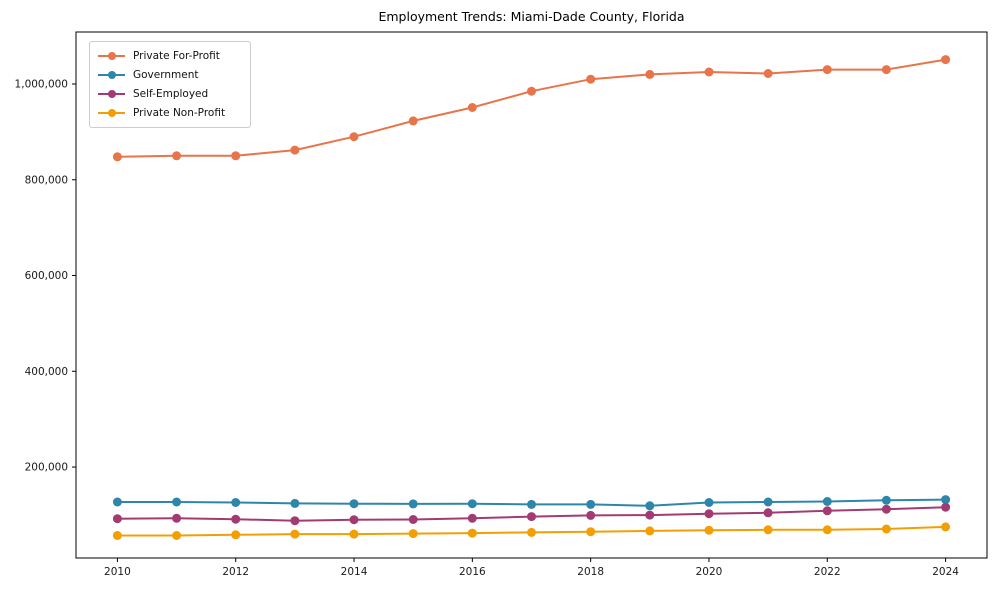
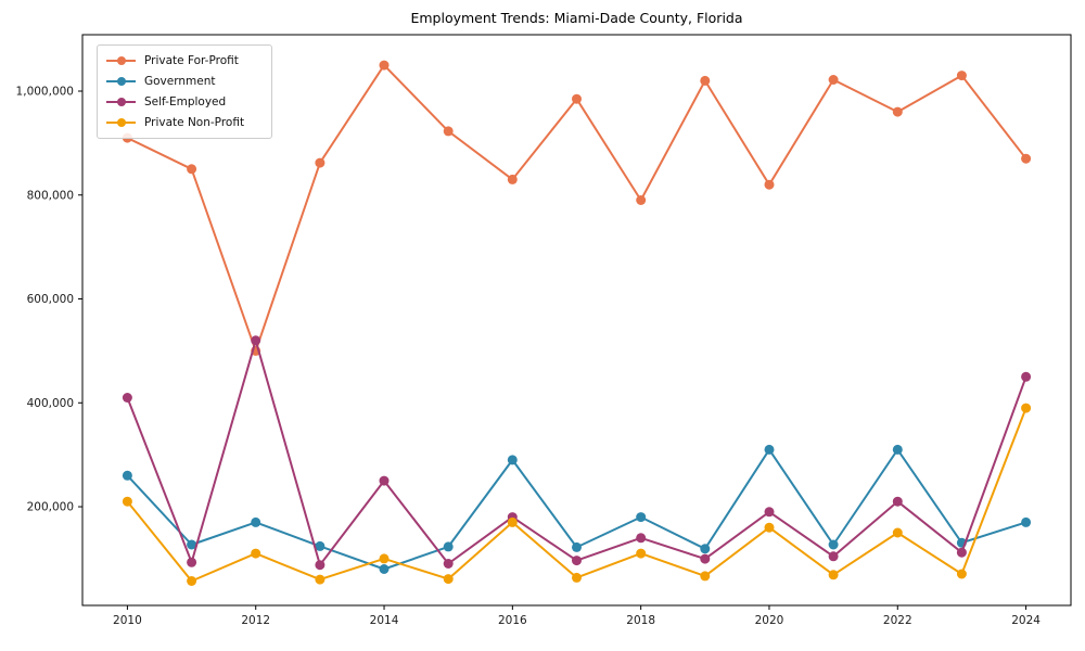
Private For-Profit/2010: 850000 -> 910000
Government/2010: 130000 -> 260000
Self-Employed/2010: 90000 -> 410000
Private Non-Profit/2010: 60000 -> 210000
Private For-Profit/2012: 850000 -> 500000
Government/2012: 130000 -> 170000
Self-Employed/2012: 90000 -> 520000
Private Non-Profit/2012: 60000 -> 110000
Private For-Profit/2014: 890000 -> 1050000
Government/2014: 120000 -> 80000
Self-Employed/2014: 90000 -> 250000
Private Non-Profit/2014: 60000 -> 100000
Private For-Profit/2016: 950000 -> 830000
Government/2016: 120000 -> 290000
Self-Employed/2016: 90000 -> 180000
Private Non-Profit/2016: 60000 -> 170000
Private For-Profit/2018: 1010000 -> 790000
Government/2018: 120000 -> 180000
Self-Employed/2018: 100000 -> 140000
Private Non-Profit/2018: 60000 -> 110000
Private For-Profit/2020: 1020000 -> 820000
Government/2020: 130000 -> 310000
Self-Employed/2020: 100000 -> 190000
Private Non-Profit/2020: 70000 -> 160000
Private For-Profit/2022: 1030000 -> 960000
Government/2022: 130000 -> 310000
Self-Employed/2022: 110000 -> 210000
Private Non-Profit/2022: 70000 -> 150000
Private For-Profit/2024: 1050000 -> 870000
Government/2024: 130000 -> 170000
Self-Employed/2024: 120000 -> 450000
Private Non-Profit/2024: 80000 -> 390000
